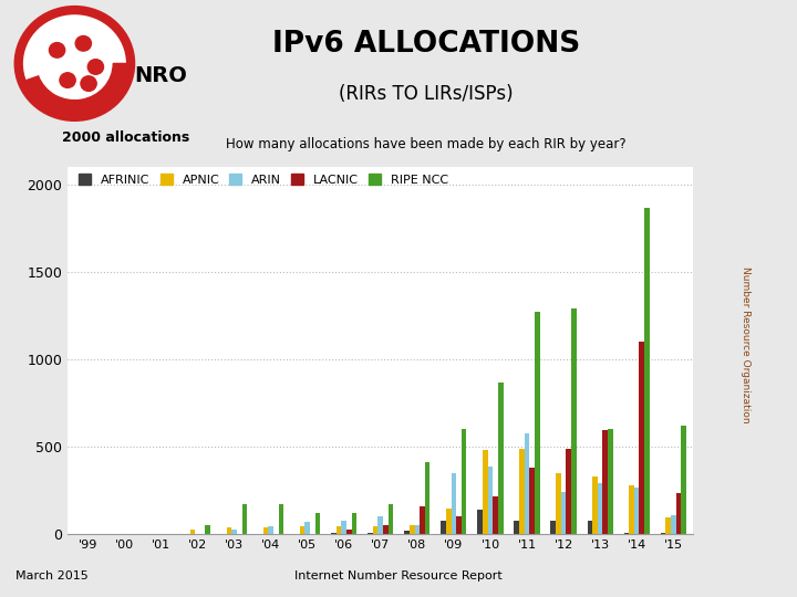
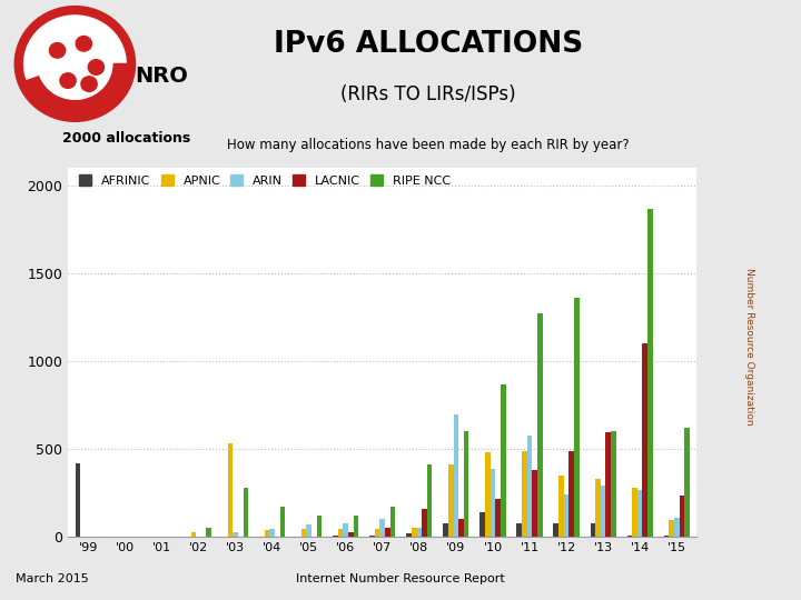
AFRINIC/'99: 0 -> 420
APNIC/'03: 40 -> 530
RIPE NCC/'03: 180 -> 280
APNIC/'09: 150 -> 410
ARIN/'09: 350 -> 700
RIPE NCC/'12: 1300 -> 1360
